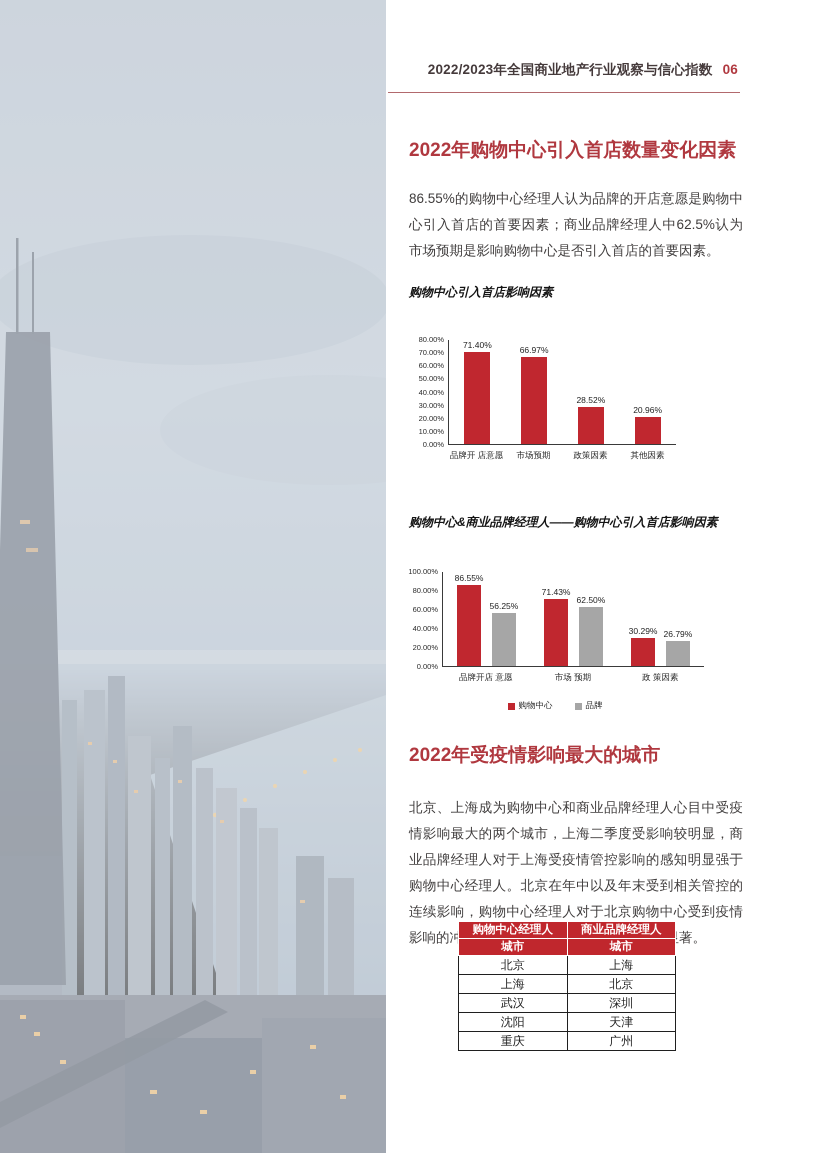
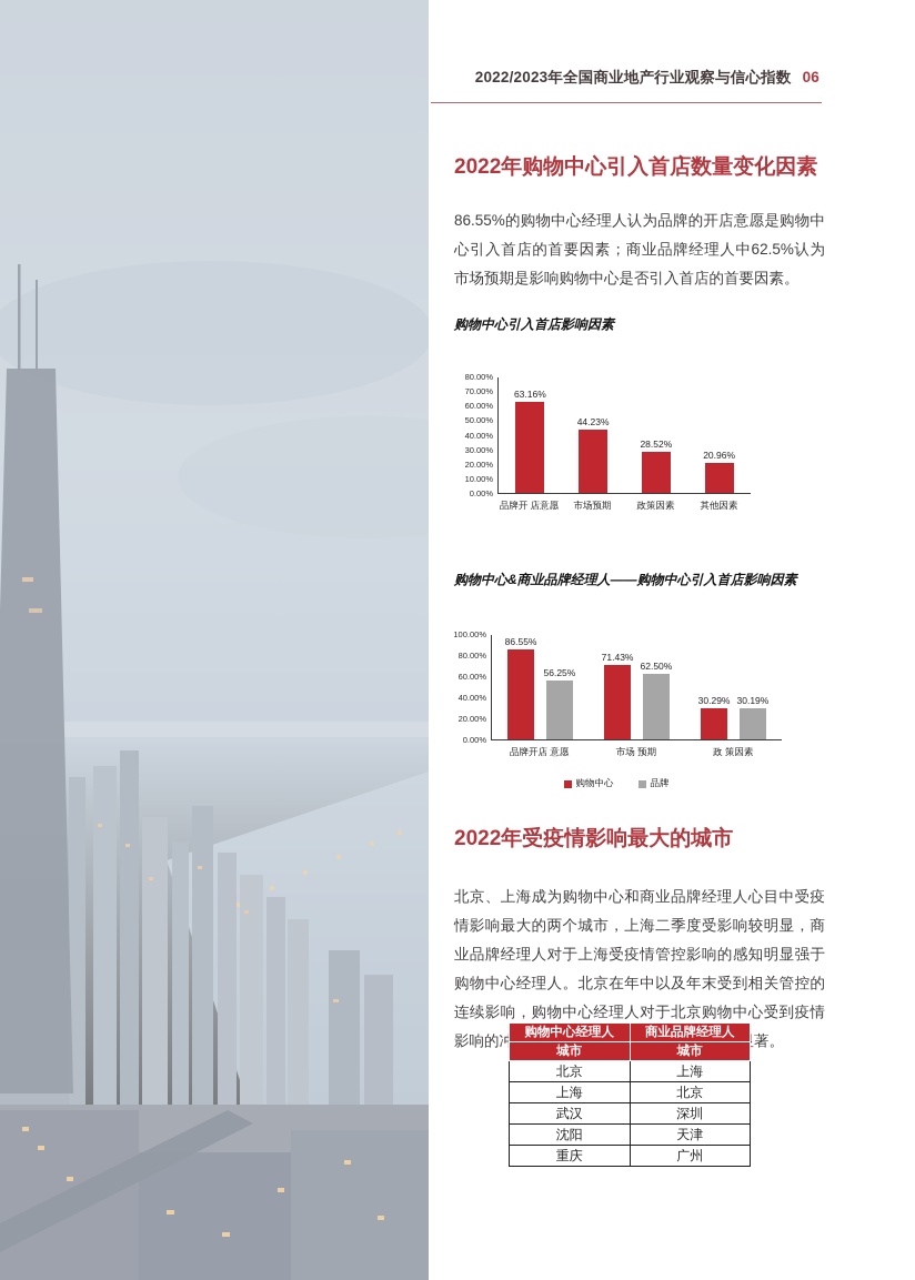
购物中心引入首店影响因素/品牌开 店意愿: 71.40% -> 63.16%
购物中心引入首店影响因素/市场预期: 66.97% -> 44.23%
购物中心&商业品牌经理人——购物中心引入首店影响因素/品牌/政 策因素: 26.79% -> 30.19%
